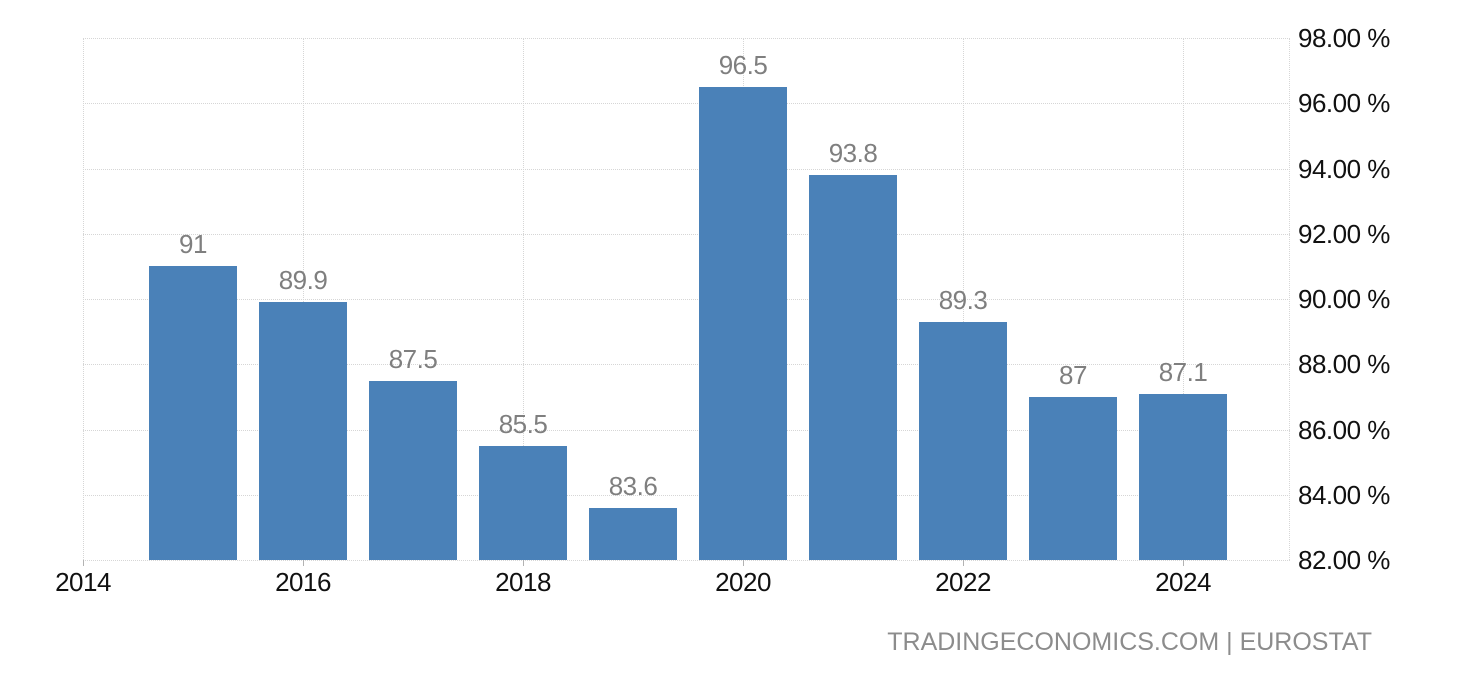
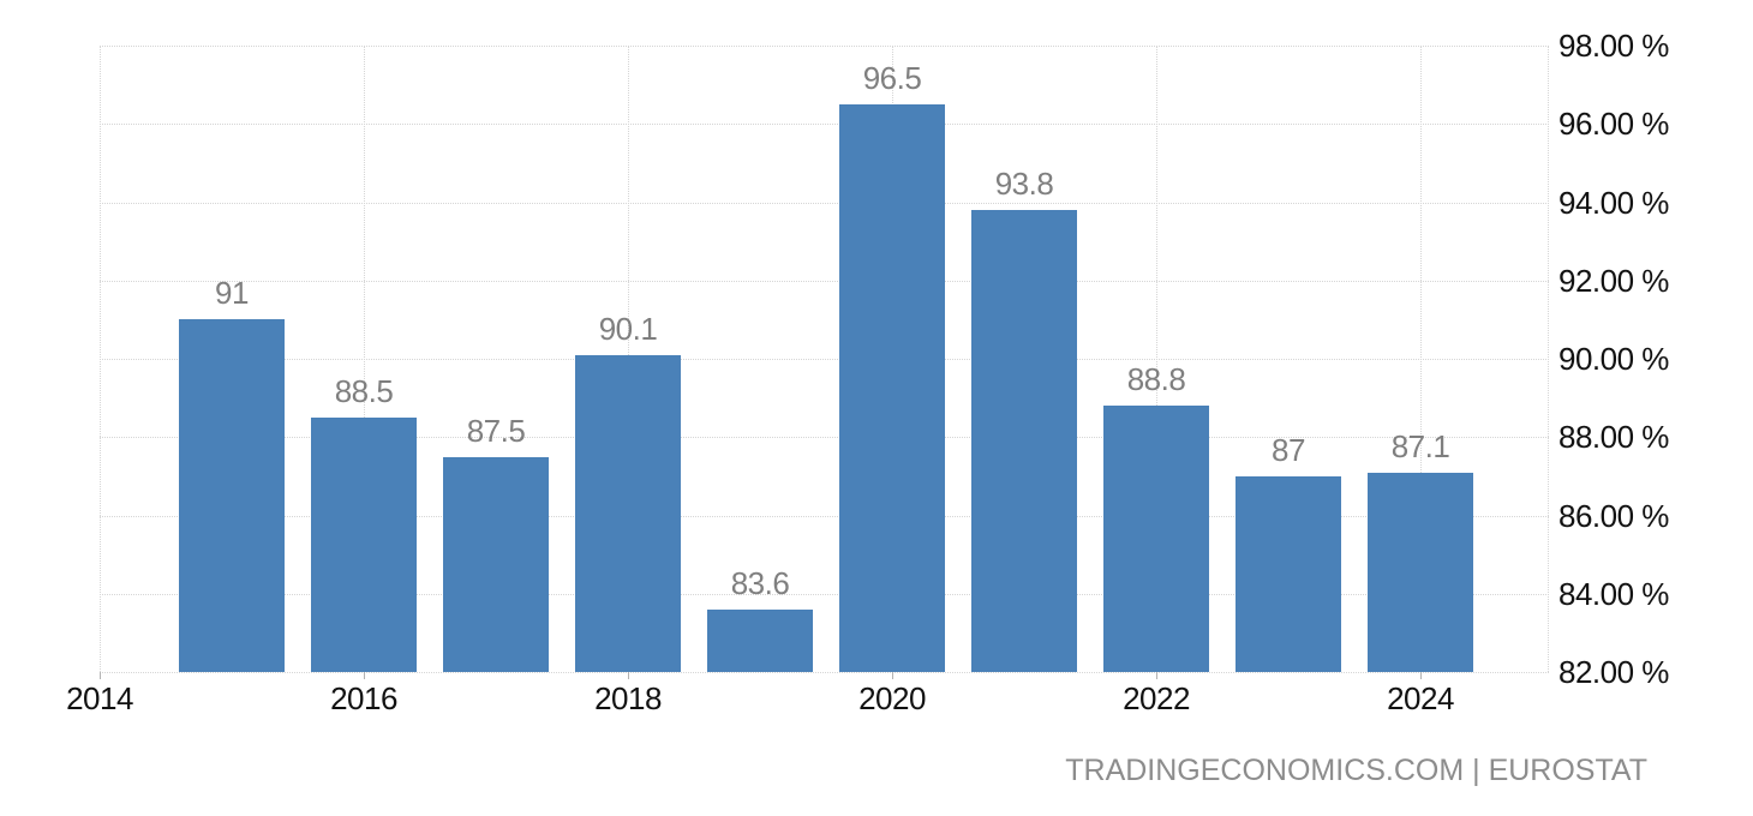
2016: 89.9 -> 88.5
2018: 85.5 -> 90.1
2022: 89.3 -> 88.8
